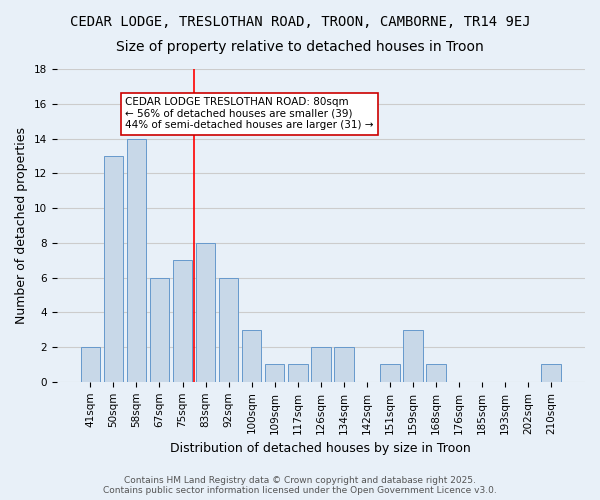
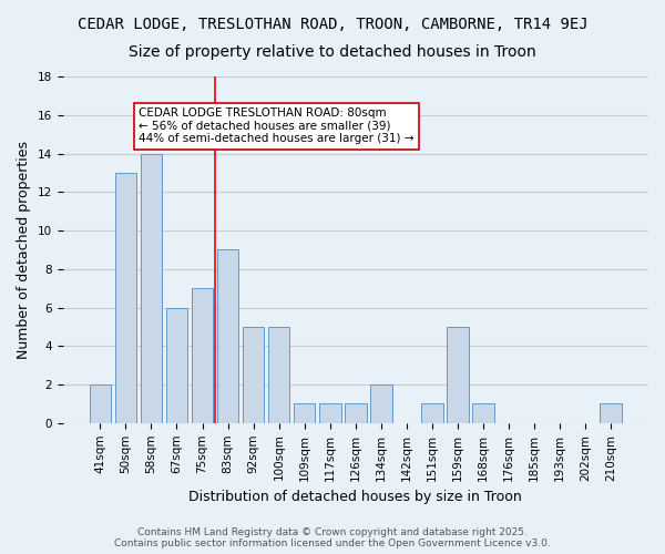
83sqm: 8 -> 9
92sqm: 6 -> 5
100sqm: 3 -> 5
126sqm: 2 -> 1
159sqm: 3 -> 5
